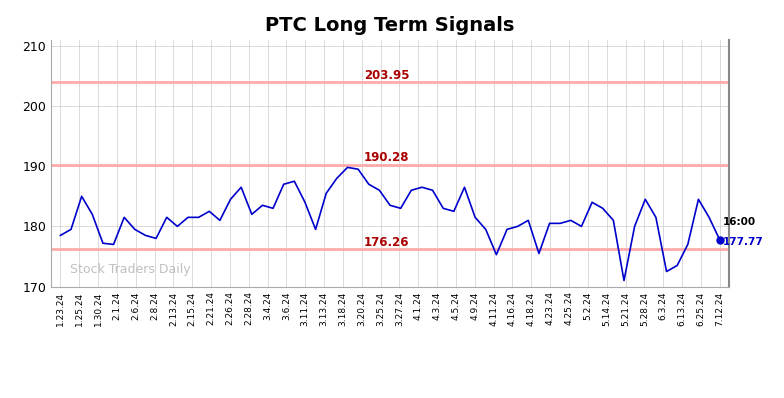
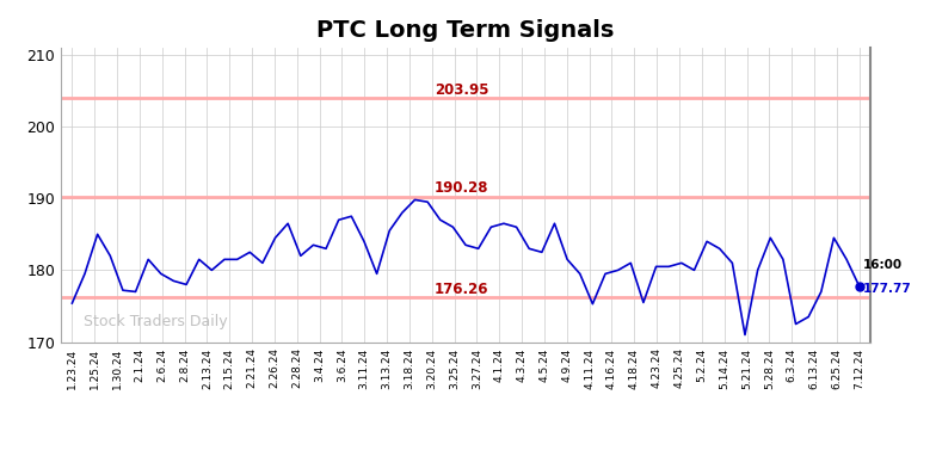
1.23.24: 178.5 -> 175.4
